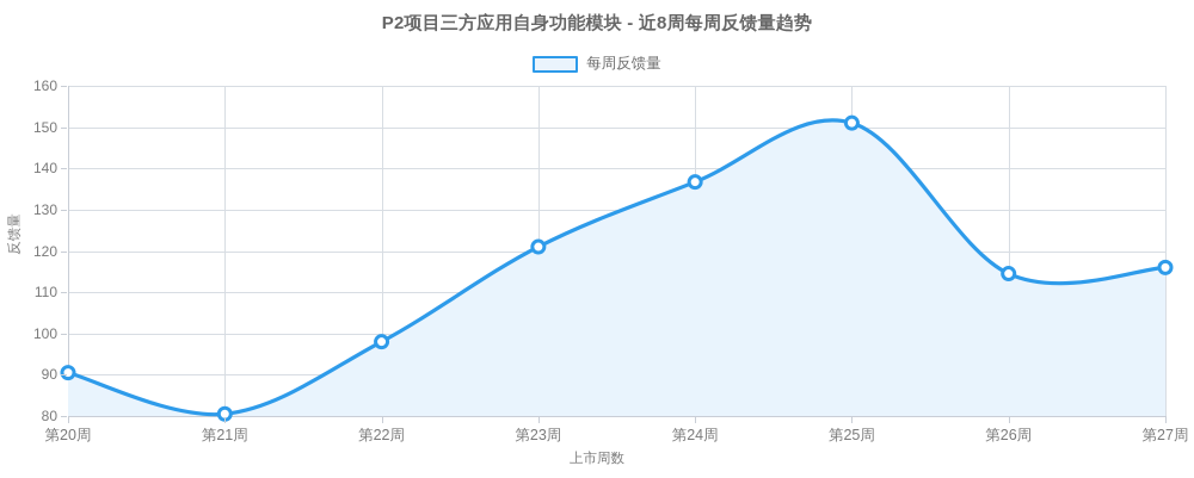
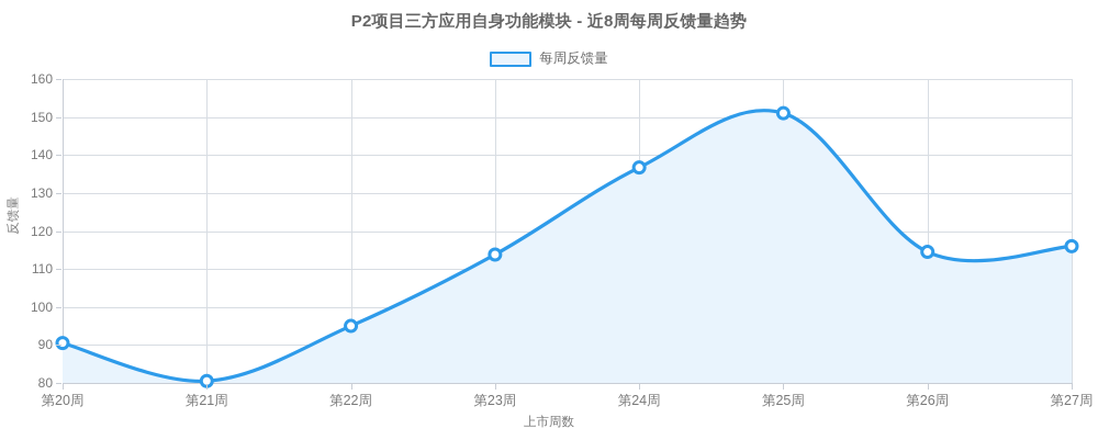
第22周: 98 -> 95
第23周: 121 -> 114
